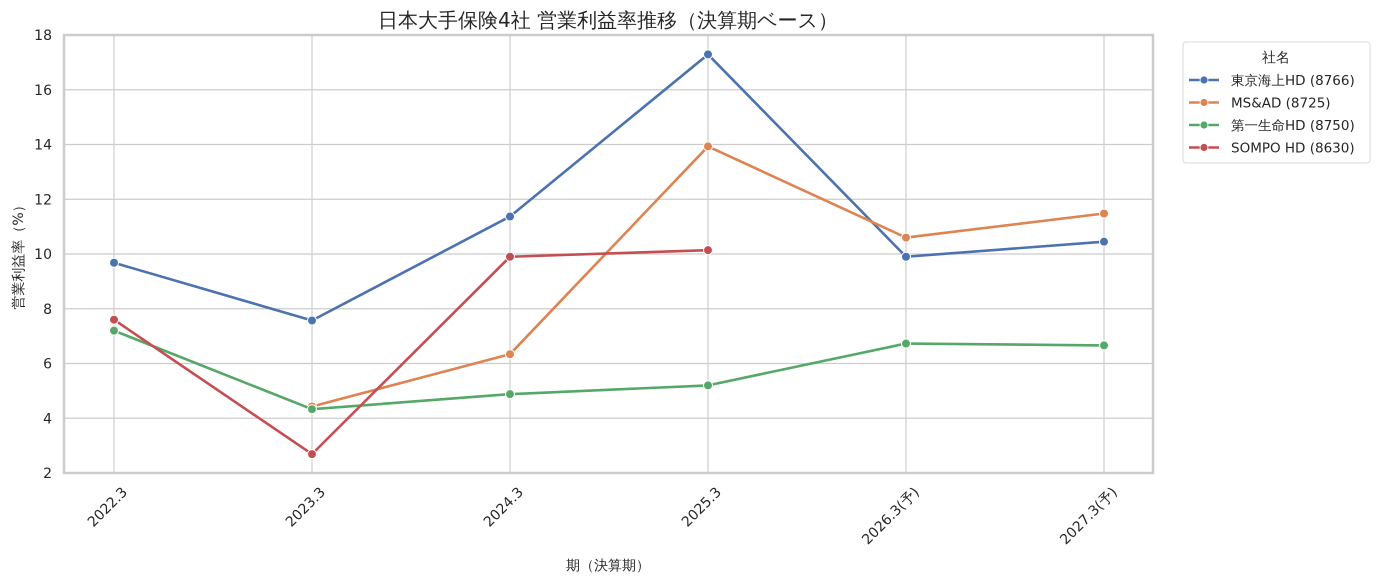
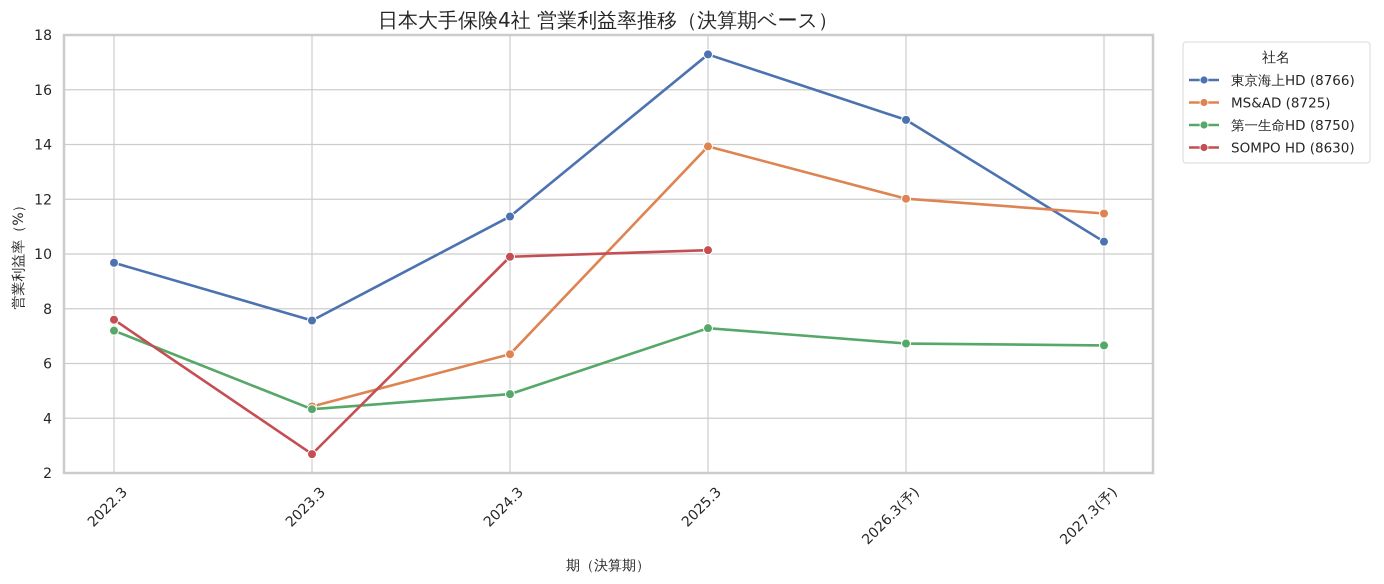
第一生命HD (8750)/2025.3: 5.2 -> 7.3
東京海上HD (8766)/2026.3(予): 9.9 -> 14.9
MS&AD (8725)/2026.3(予): 10.6 -> 12.0
